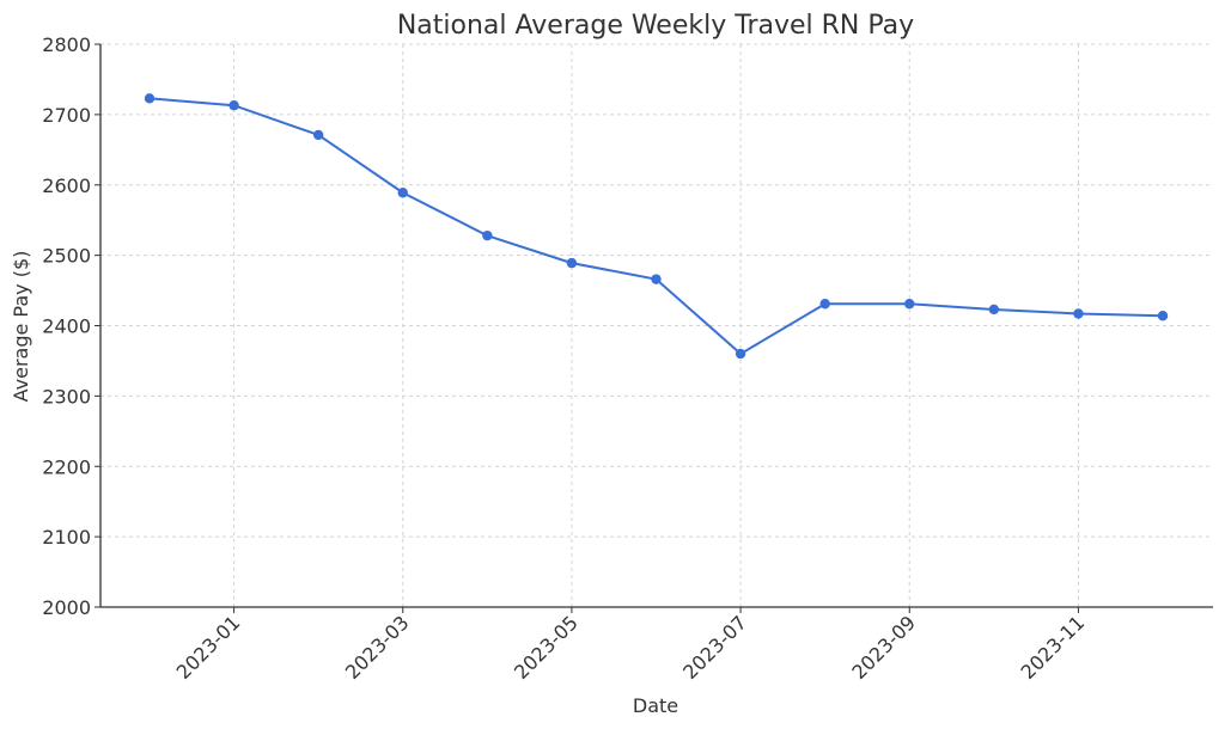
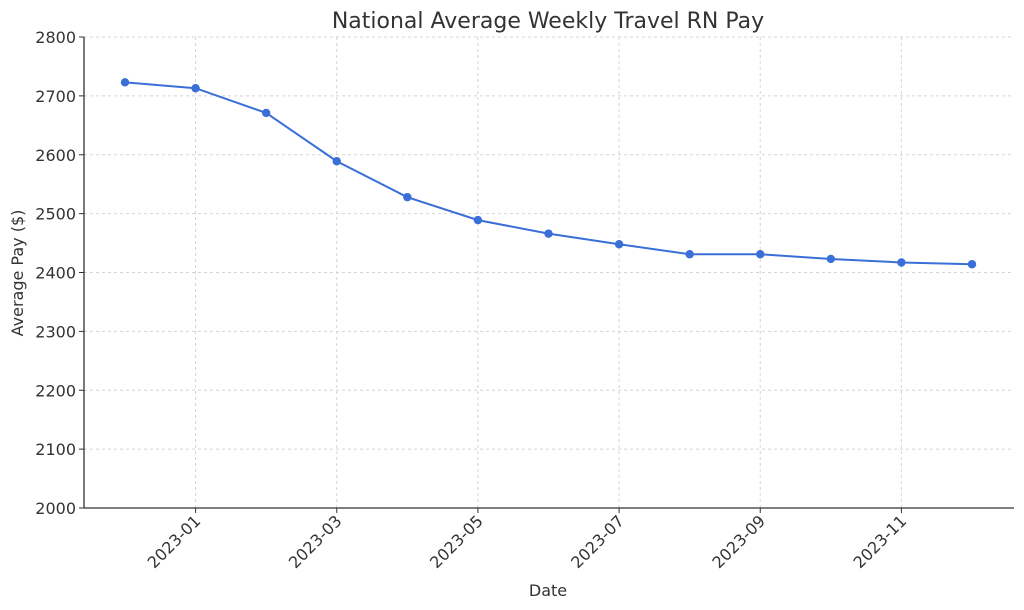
2023-07: 2360 -> 2450
